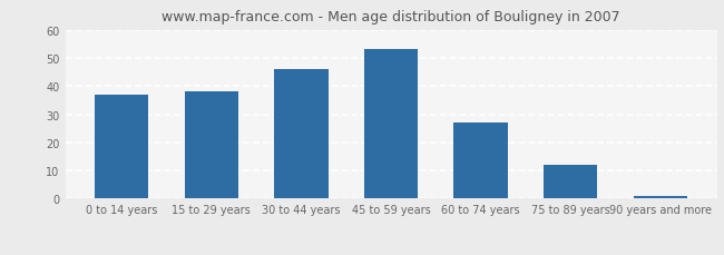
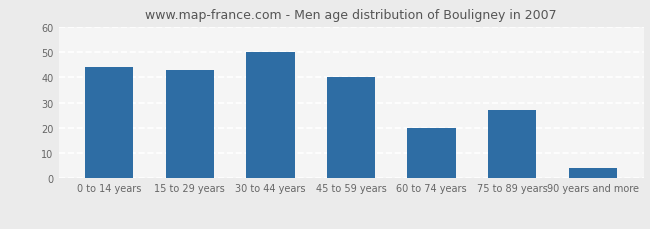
0 to 14 years: 37 -> 44
15 to 29 years: 38 -> 43
30 to 44 years: 46 -> 50
45 to 59 years: 53 -> 40
60 to 74 years: 27 -> 20
75 to 89 years: 12 -> 27
90 years and more: 1 -> 4
